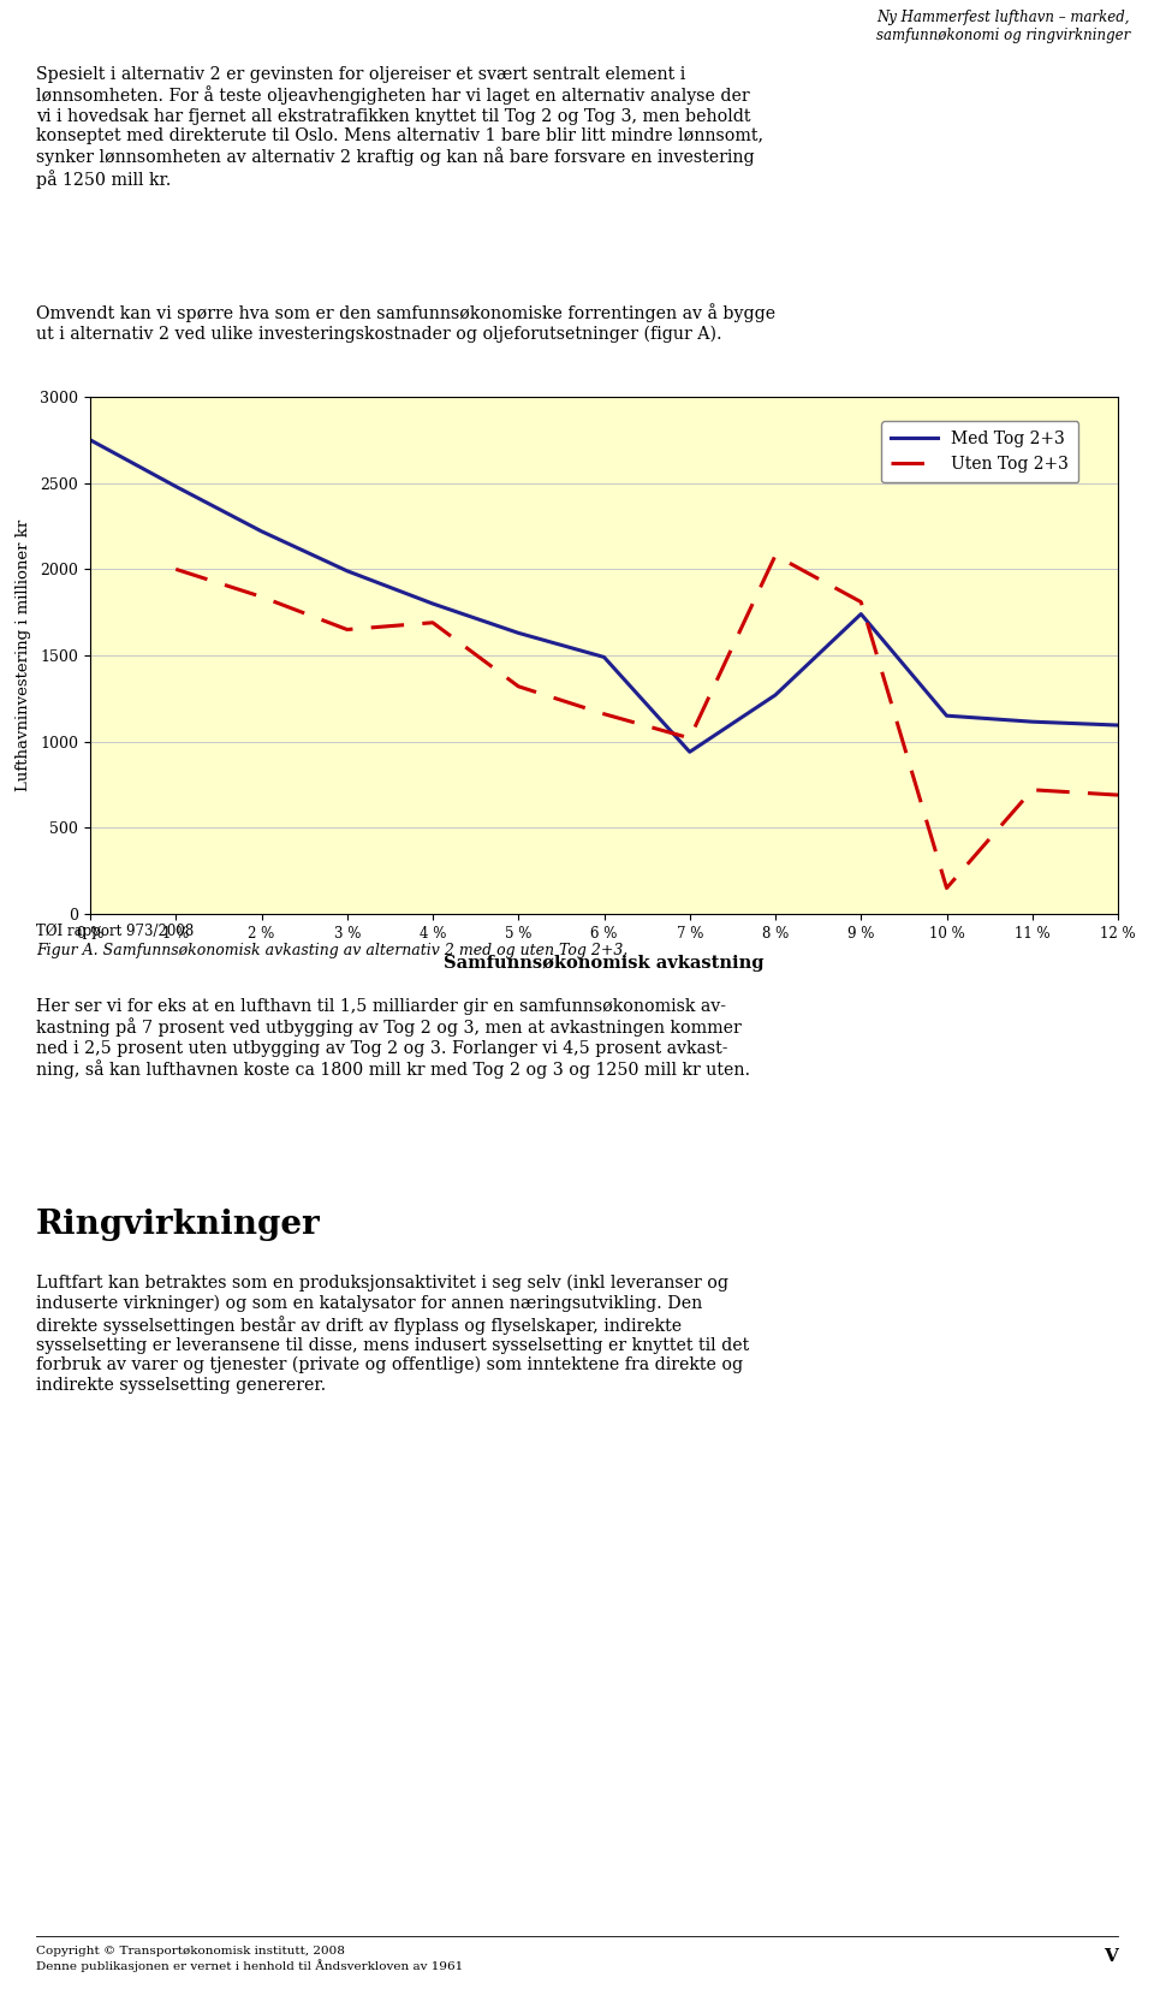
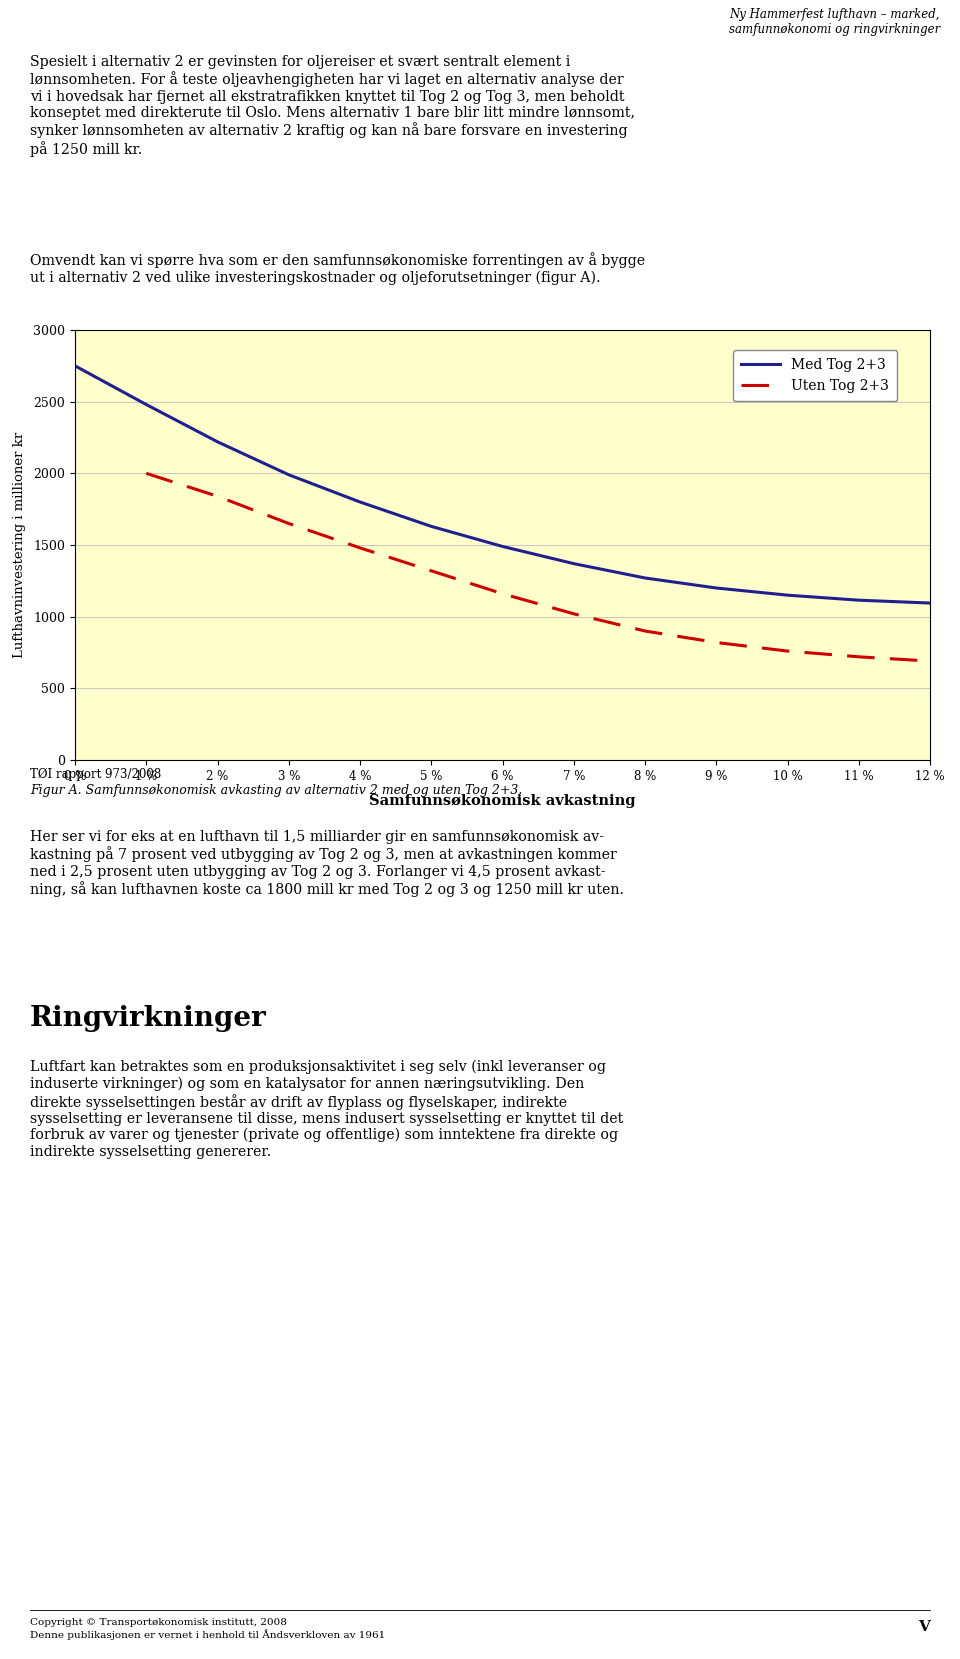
Uten Tog 2+3/4 %: 1690 -> 1480
Med Tog 2+3/7 %: 940 -> 1370
Uten Tog 2+3/8 %: 2080 -> 900
Med Tog 2+3/9 %: 1740 -> 1200
Uten Tog 2+3/9 %: 1810 -> 820
Uten Tog 2+3/10 %: 150 -> 760
